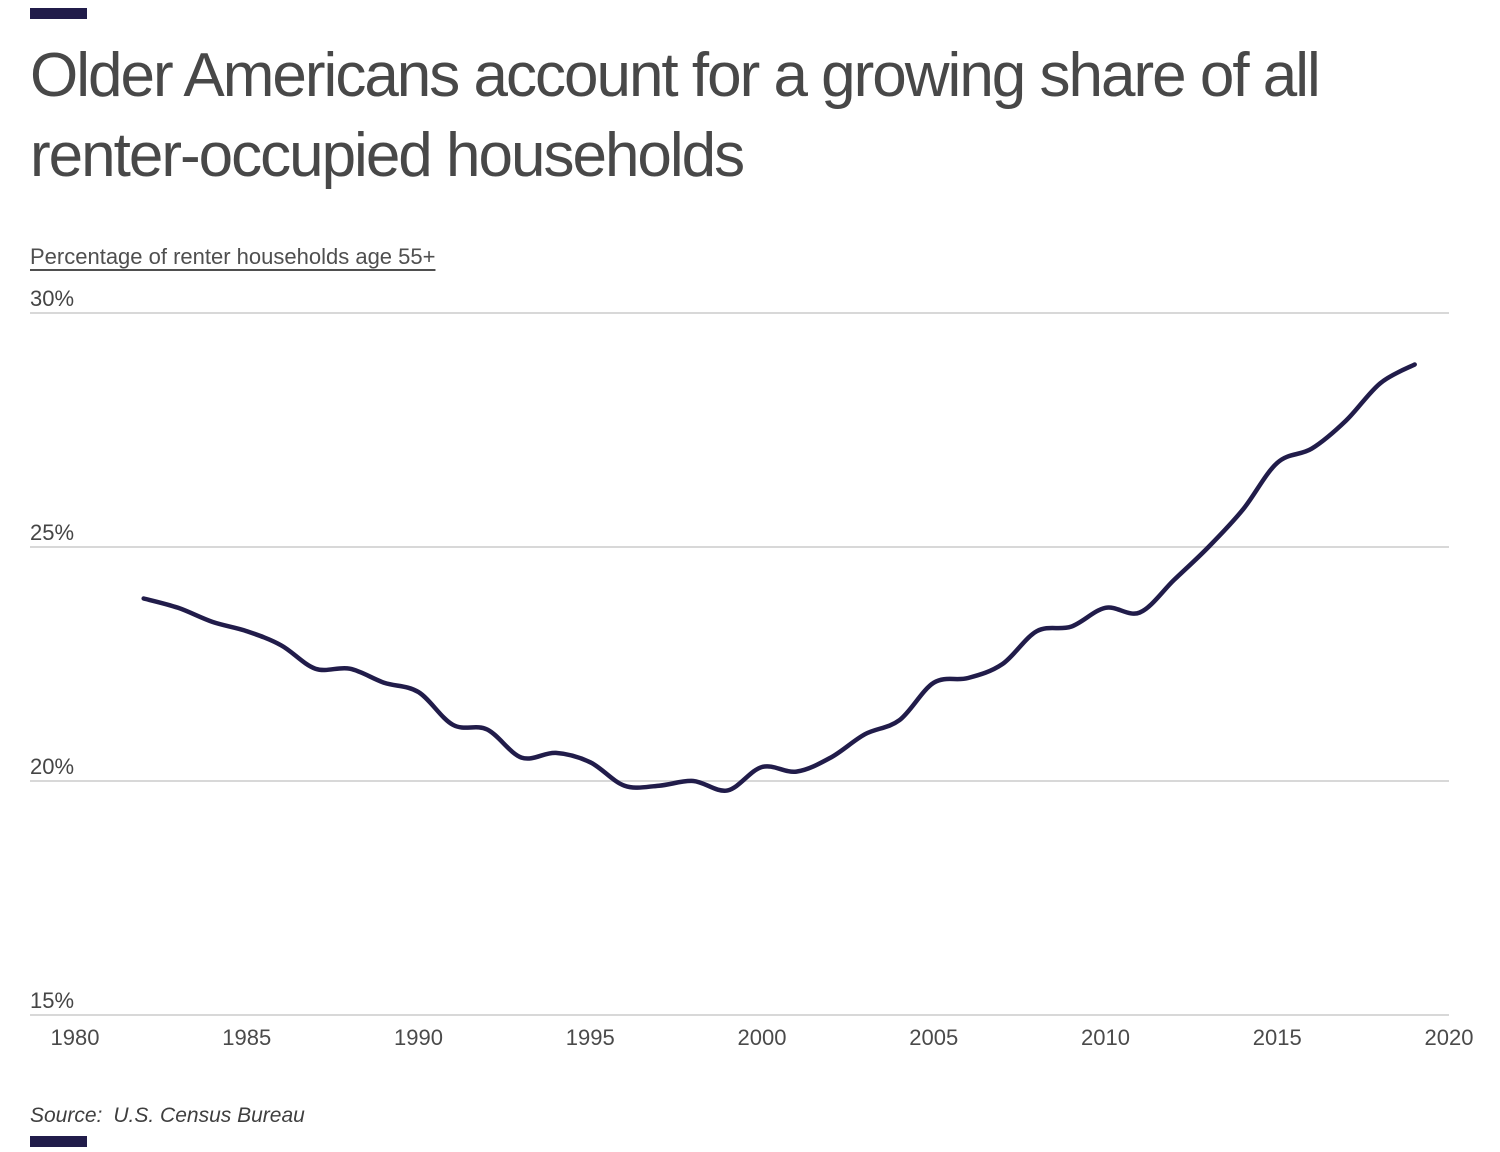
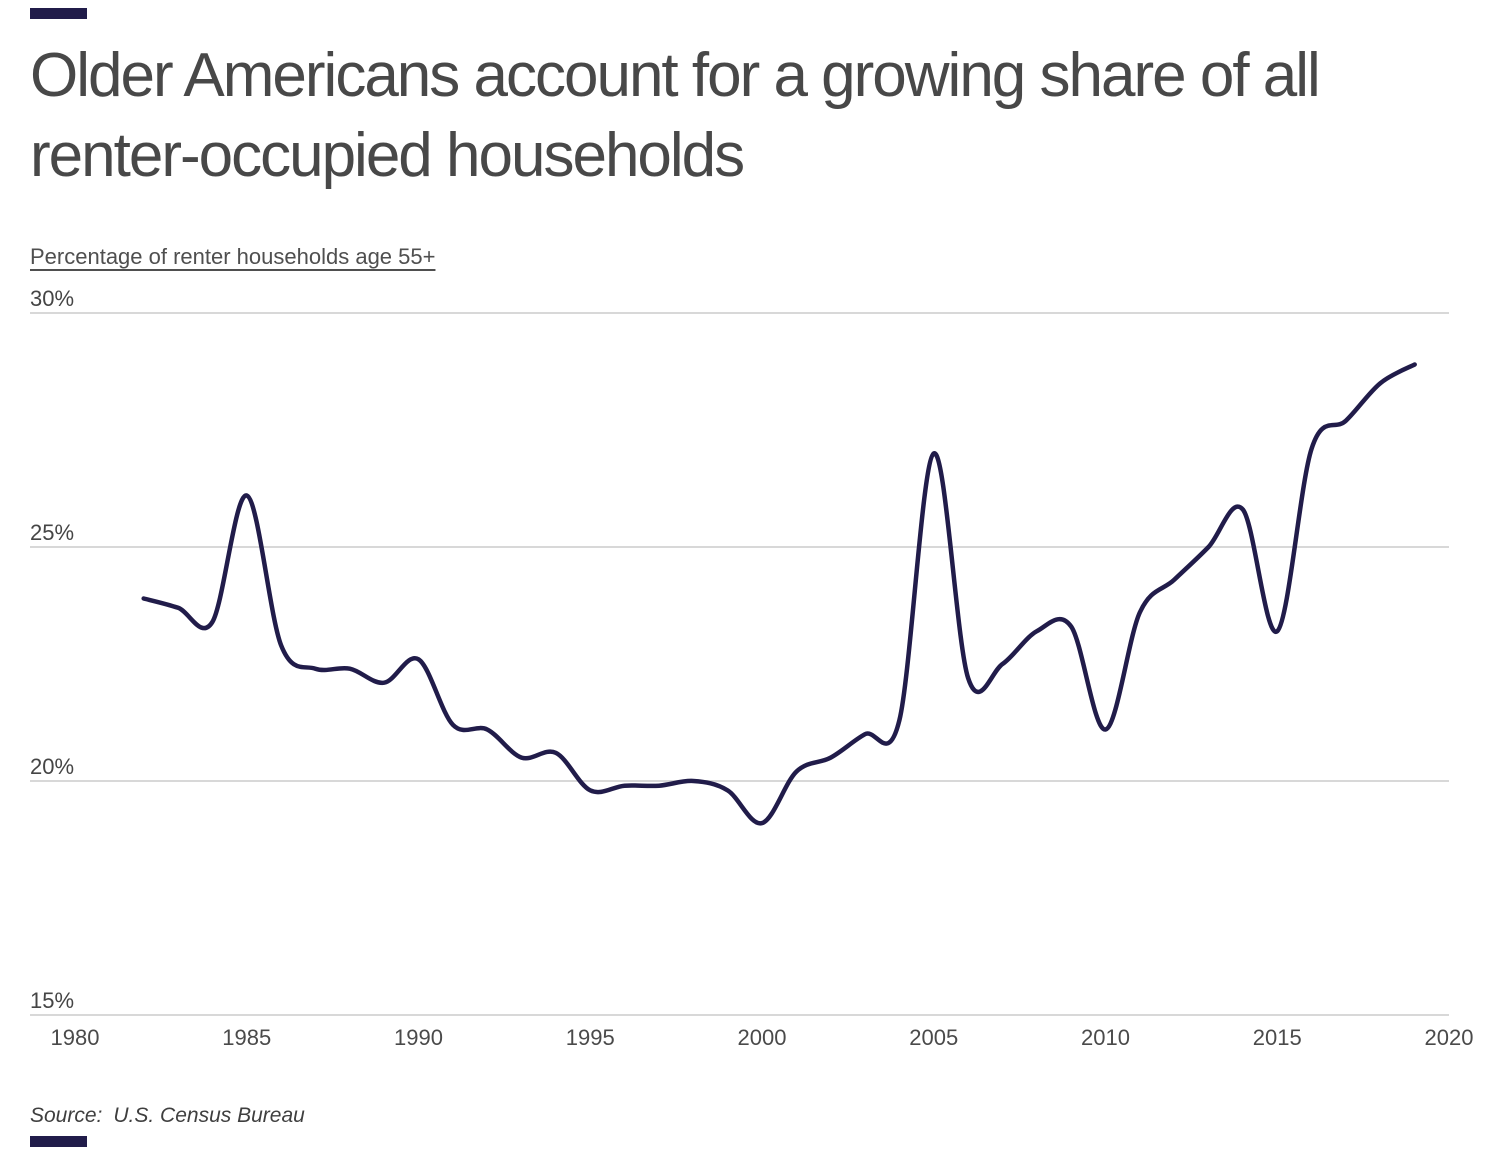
1985: 23.2% -> 26.1%
1990: 21.9% -> 22.6%
1995: 20.4% -> 19.8%
2000: 20.3% -> 19.1%
2005: 22.1% -> 27.0%
2010: 23.7% -> 21.1%
2015: 26.8% -> 23.2%
